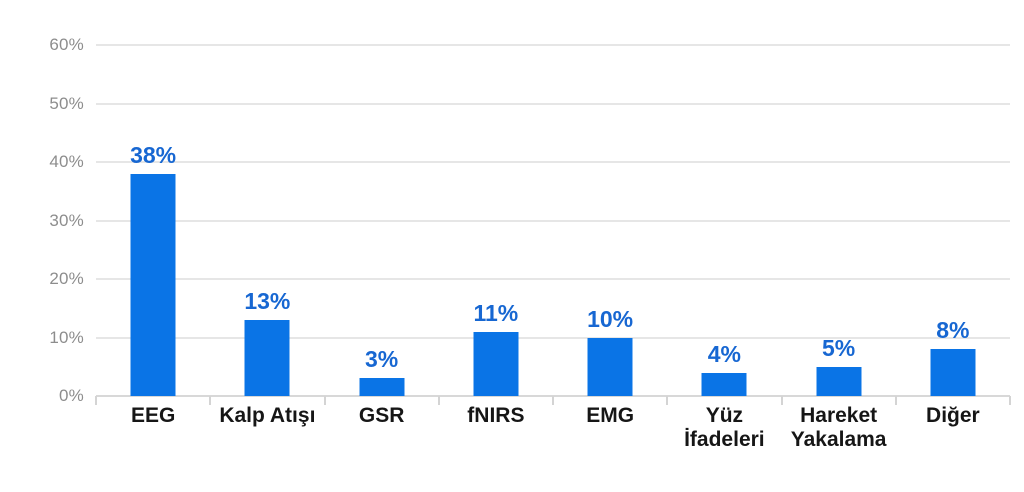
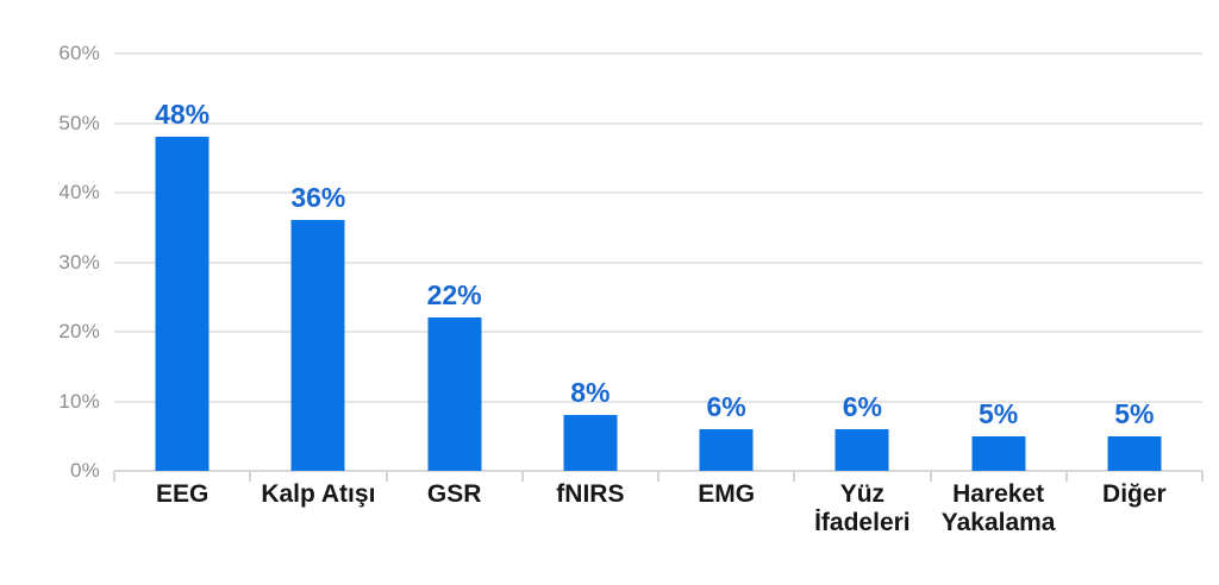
EEG: 38% -> 48%
Kalp Atışı: 13% -> 36%
GSR: 3% -> 22%
fNIRS: 11% -> 8%
EMG: 10% -> 6%
Yüz İfadeleri: 4% -> 6%
Diğer: 8% -> 5%
